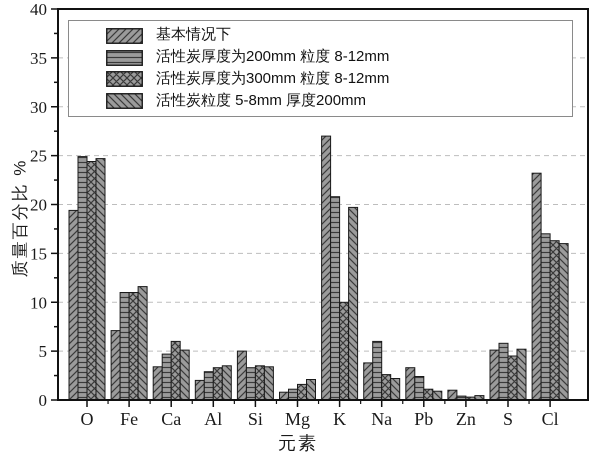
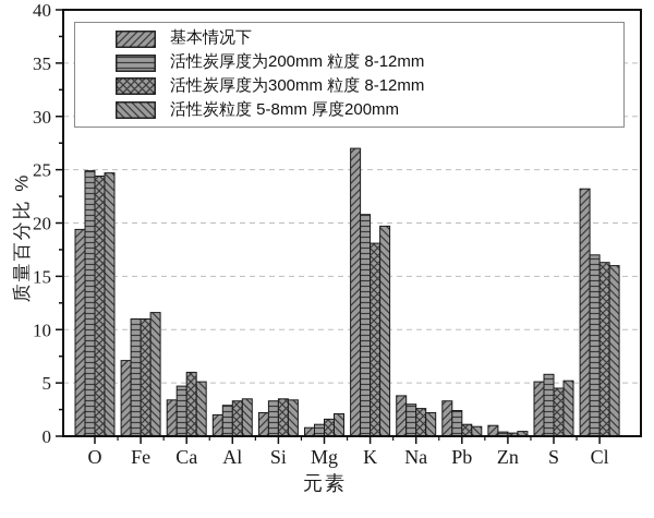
基本情况下/Si: 5 -> 2
活性炭厚度为300mm 粒度 8-12mm/K: 10 -> 18
活性炭厚度为200mm 粒度 8-12mm/Na: 6 -> 3
